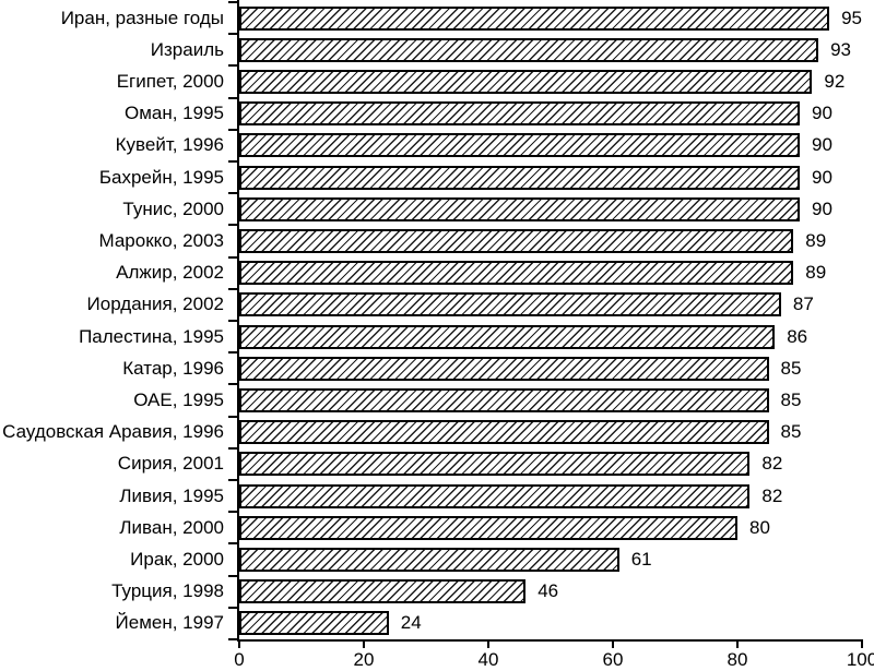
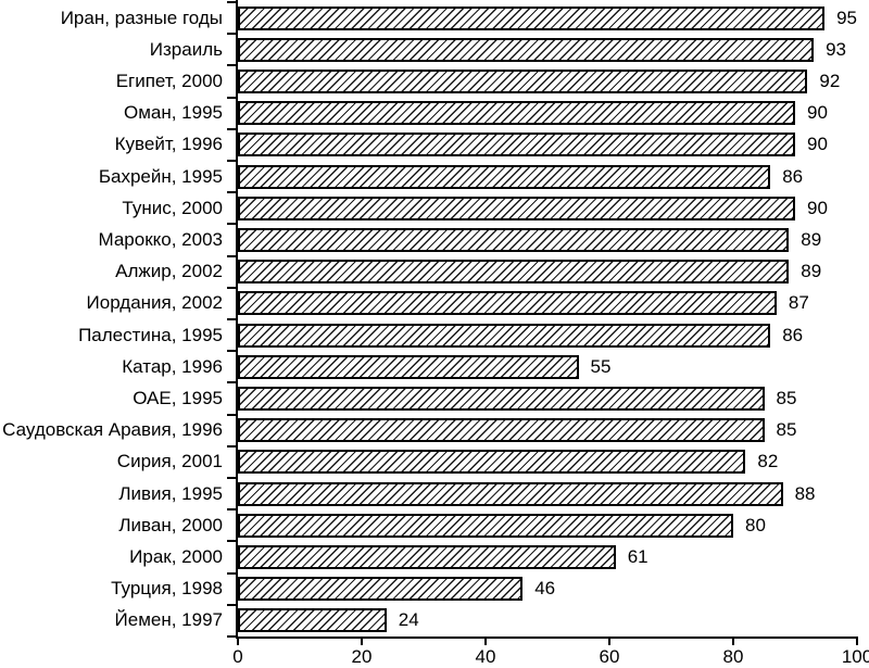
Бахрейн, 1995: 90 -> 86
Катар, 1996: 85 -> 55
Ливия, 1995: 82 -> 88
